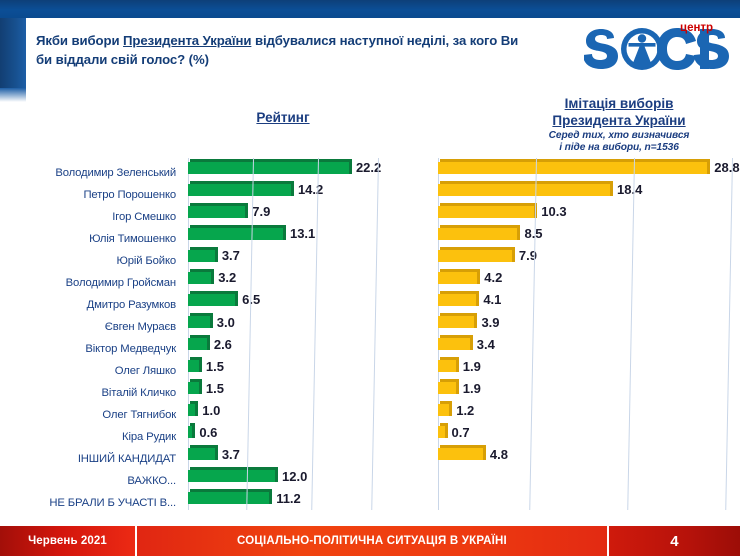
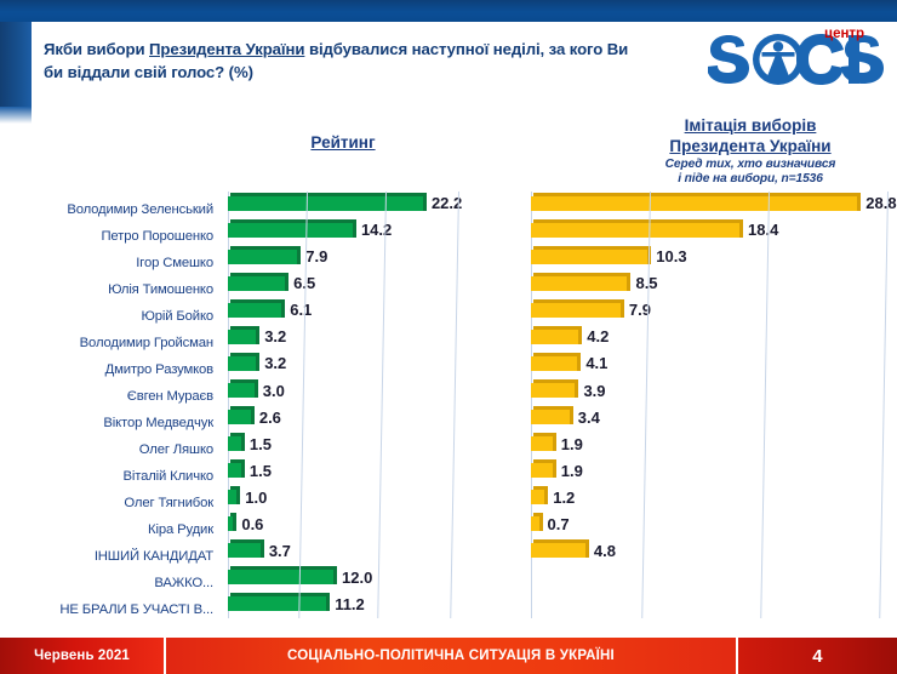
Рейтинг/Юлія Тимошенко: 13.1 -> 6.5
Рейтинг/Юрій Бойко: 3.7 -> 6.1
Рейтинг/Дмитро Разумков: 6.5 -> 3.2
